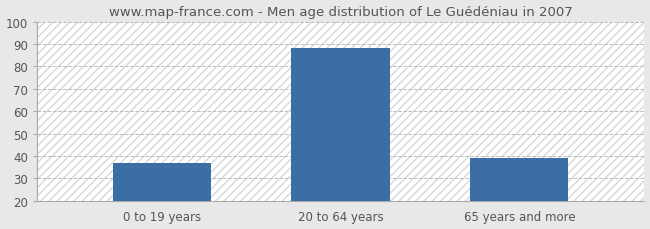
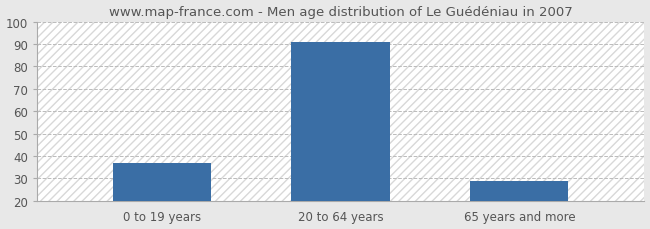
20 to 64 years: 88 -> 91
65 years and more: 39 -> 29
